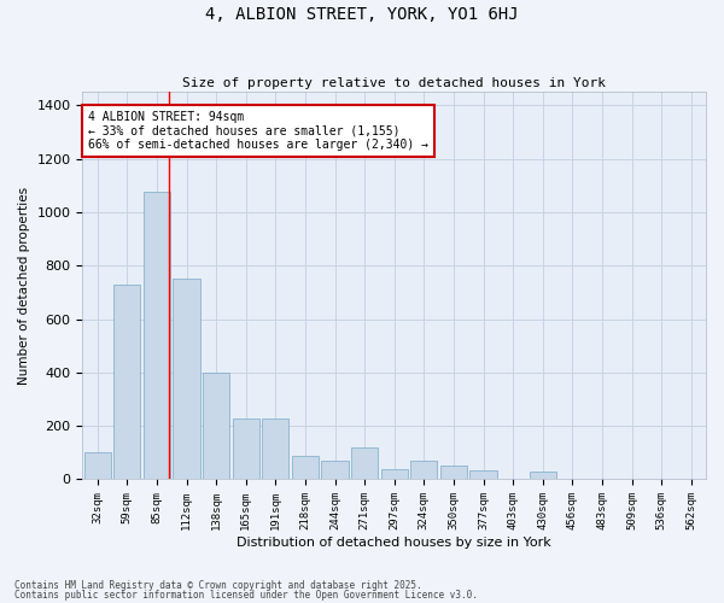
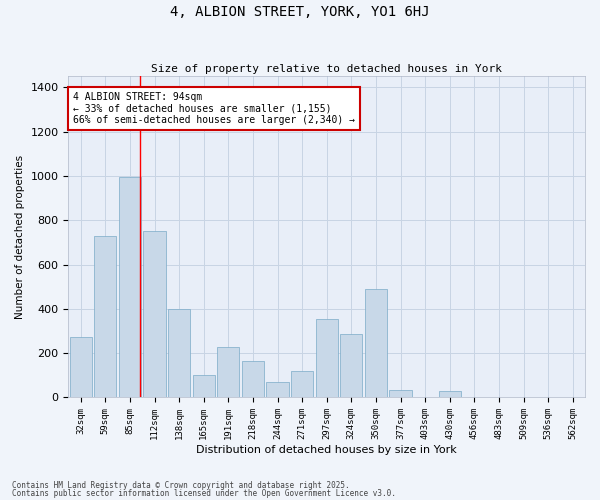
32sqm: 100 -> 275
85sqm: 1075 -> 995
165sqm: 230 -> 100
218sqm: 90 -> 165
297sqm: 40 -> 355
324sqm: 70 -> 285
350sqm: 50 -> 490
